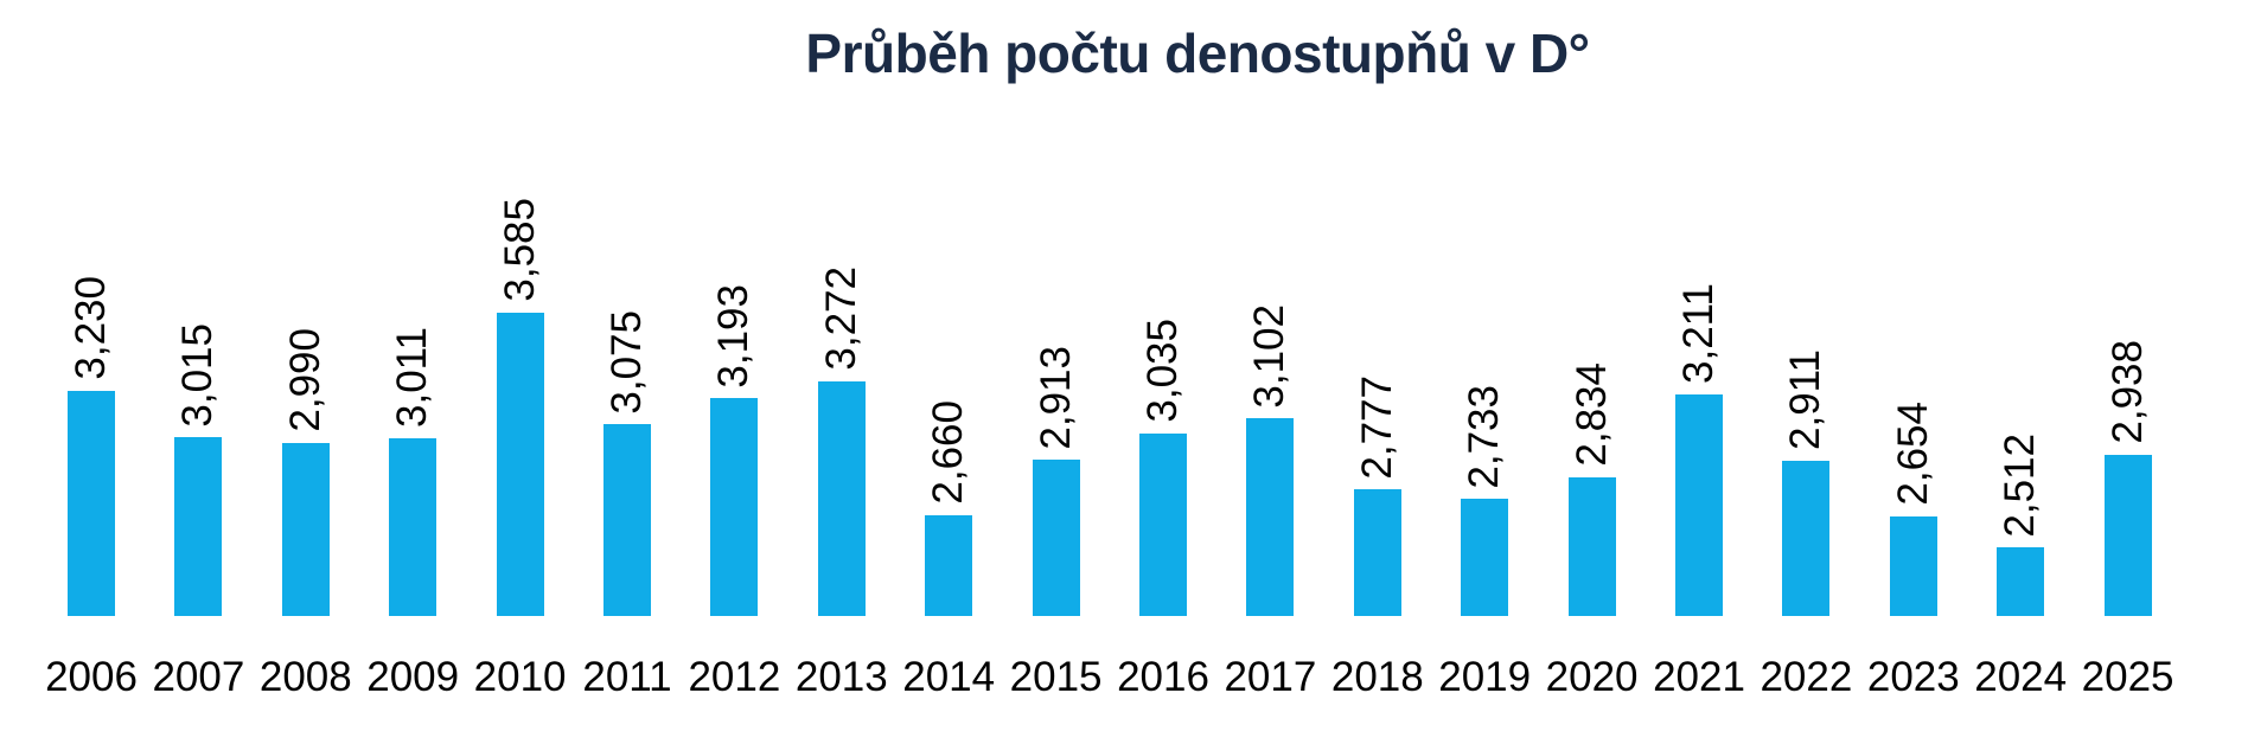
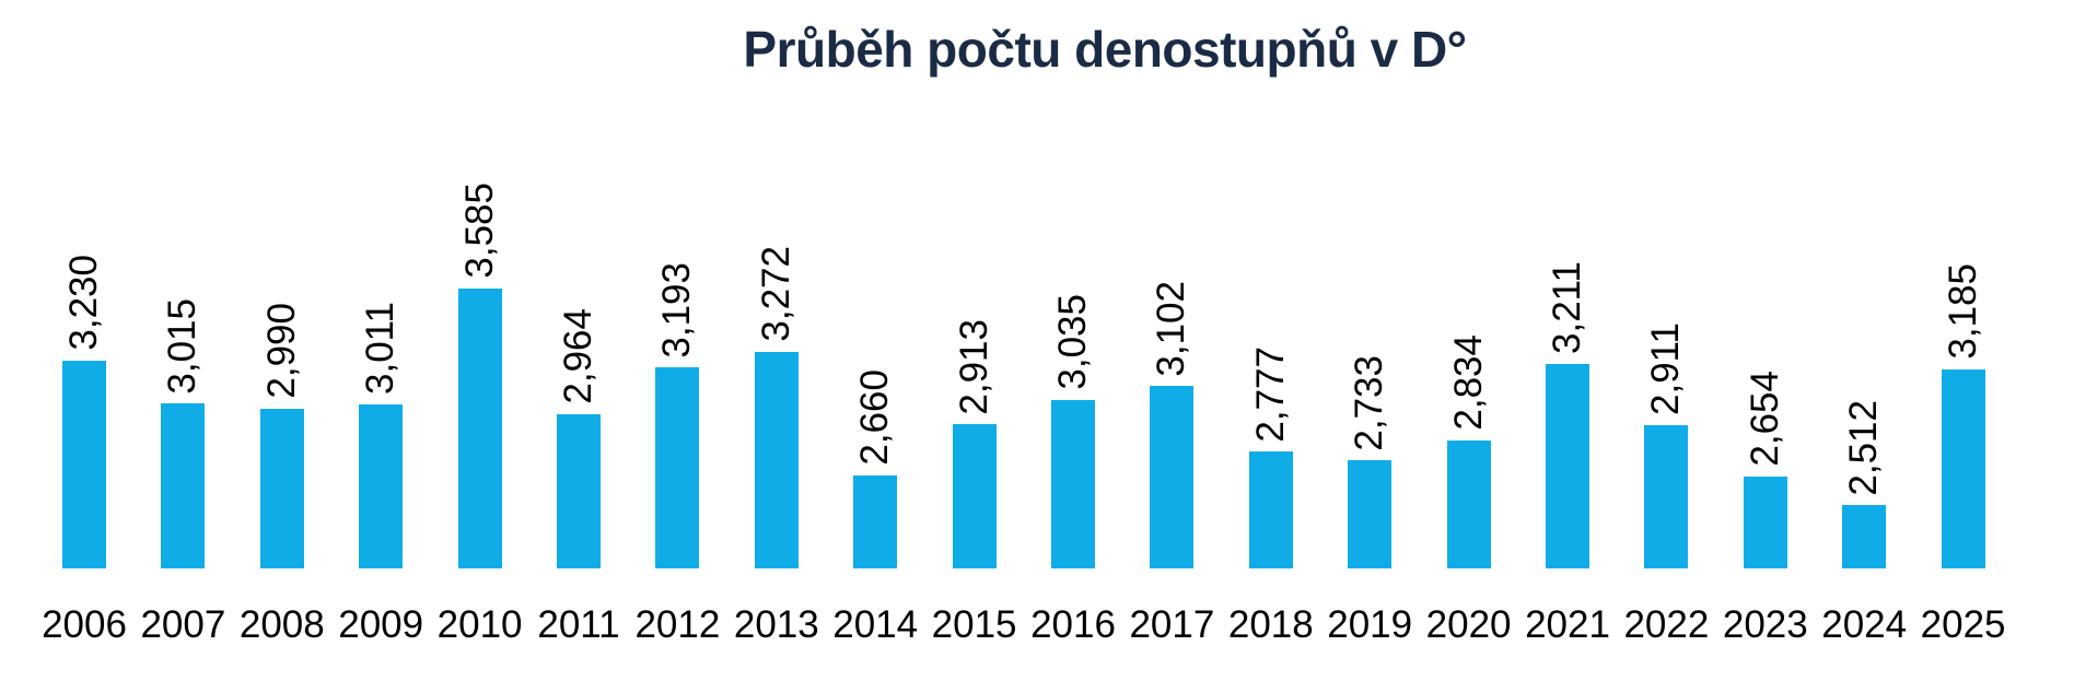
2011: 3,075 -> 2,964
2025: 2,938 -> 3,185
